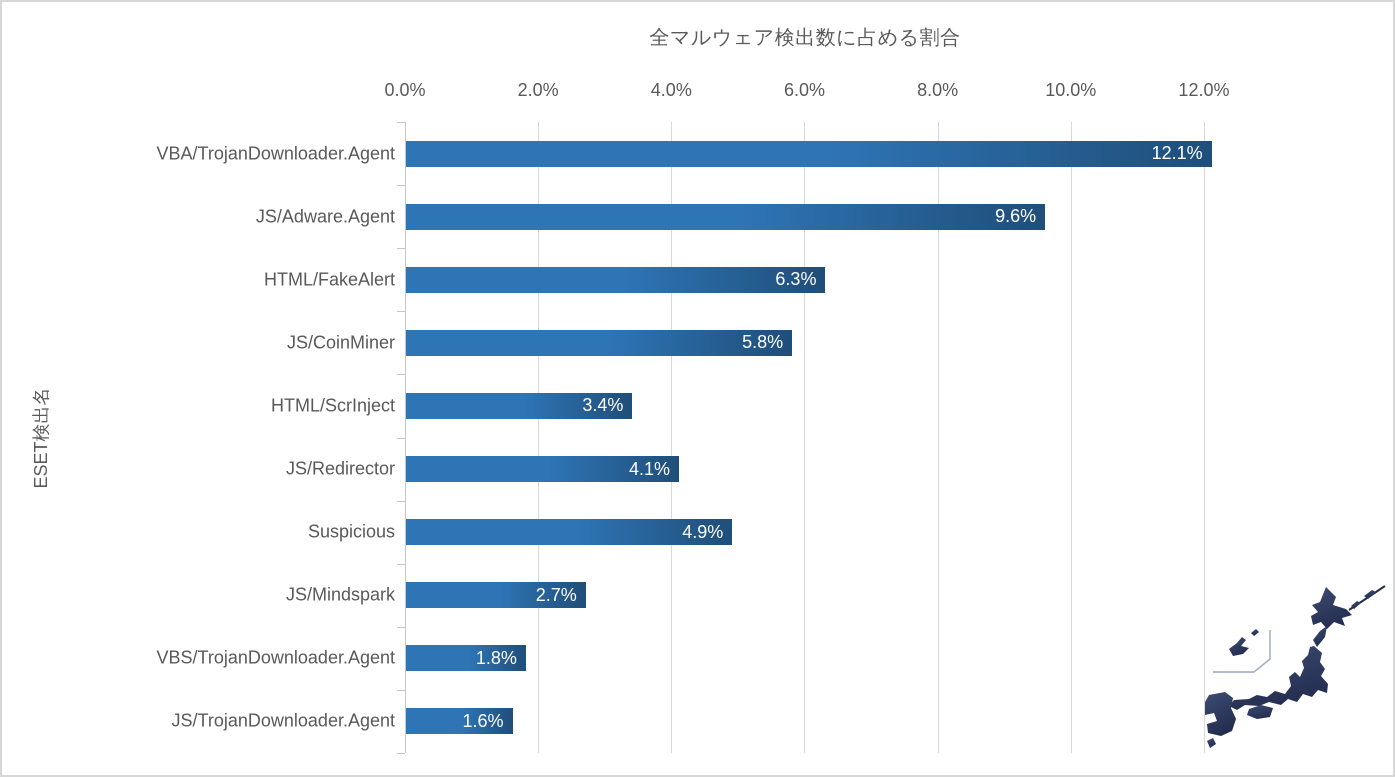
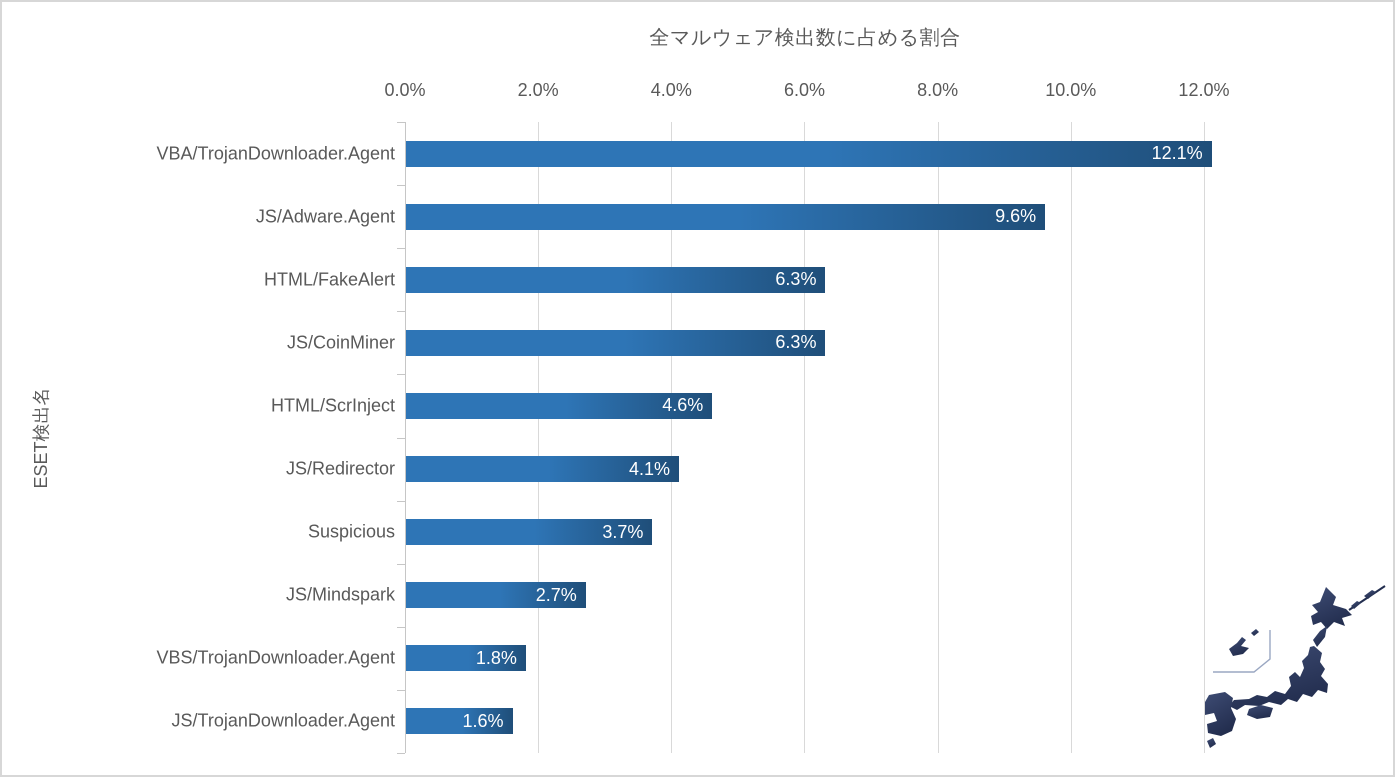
JS/CoinMiner: 5.8% -> 6.3%
HTML/ScrInject: 3.4% -> 4.6%
Suspicious: 4.9% -> 3.7%
